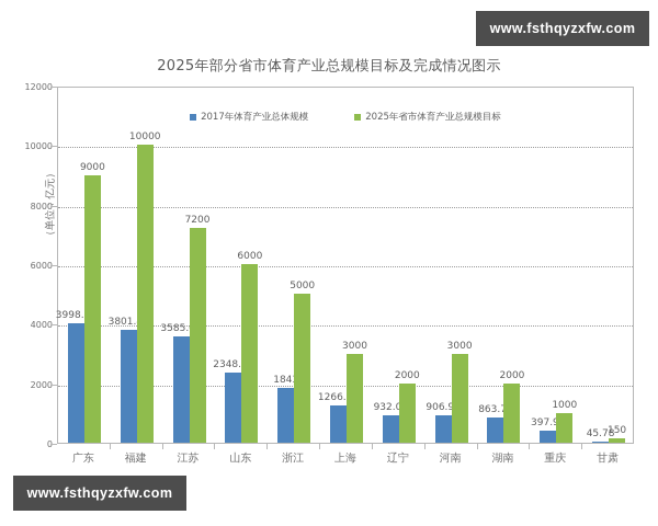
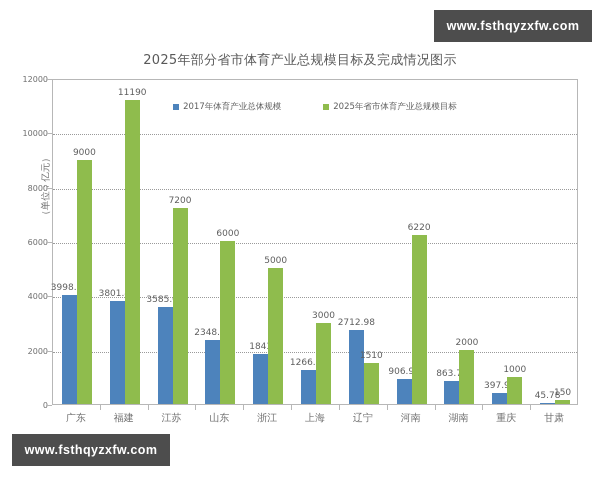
2025年省市体育产业总规模目标/福建: 10000 -> 11190
2017年体育产业总体规模/辽宁: 932.09 -> 2712.98
2025年省市体育产业总规模目标/辽宁: 2000 -> 1510
2025年省市体育产业总规模目标/河南: 3000 -> 6220
